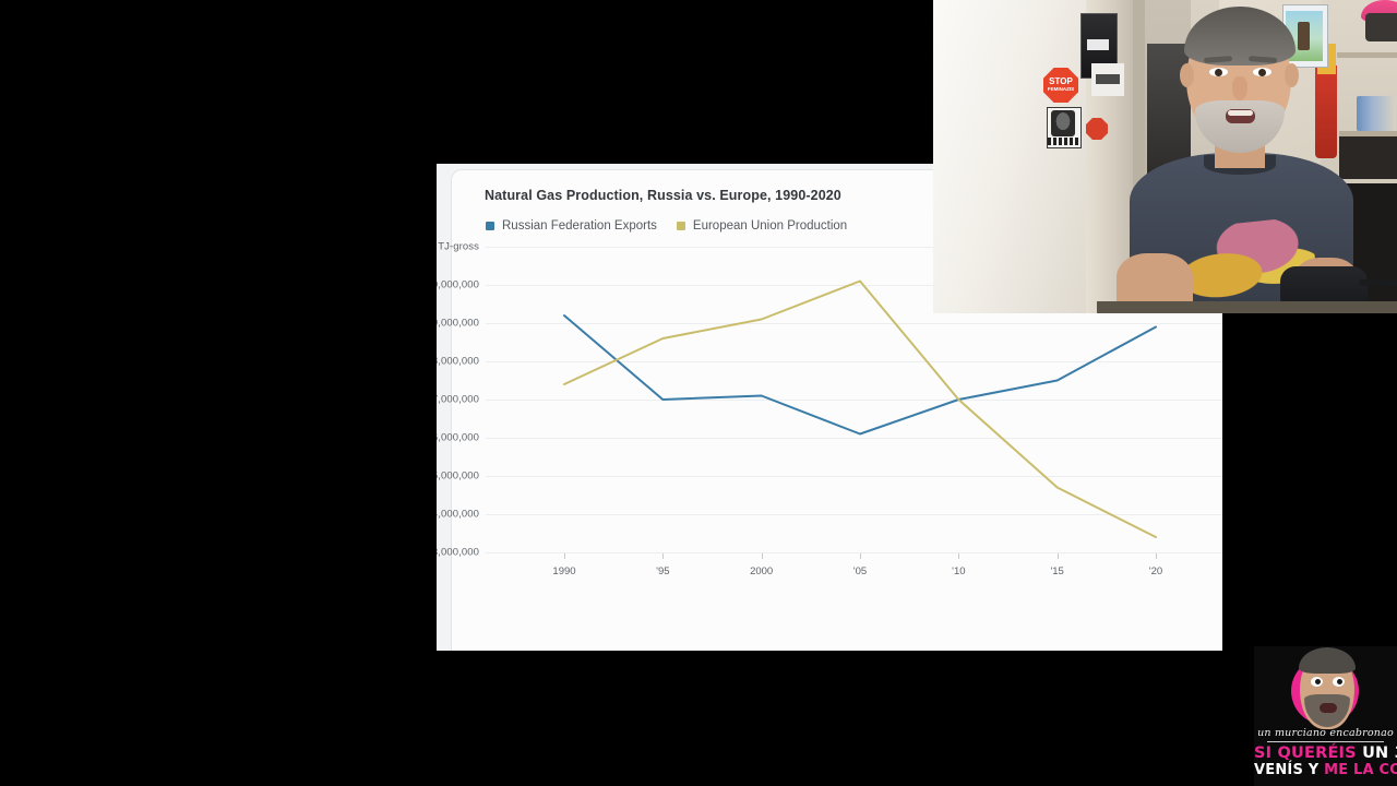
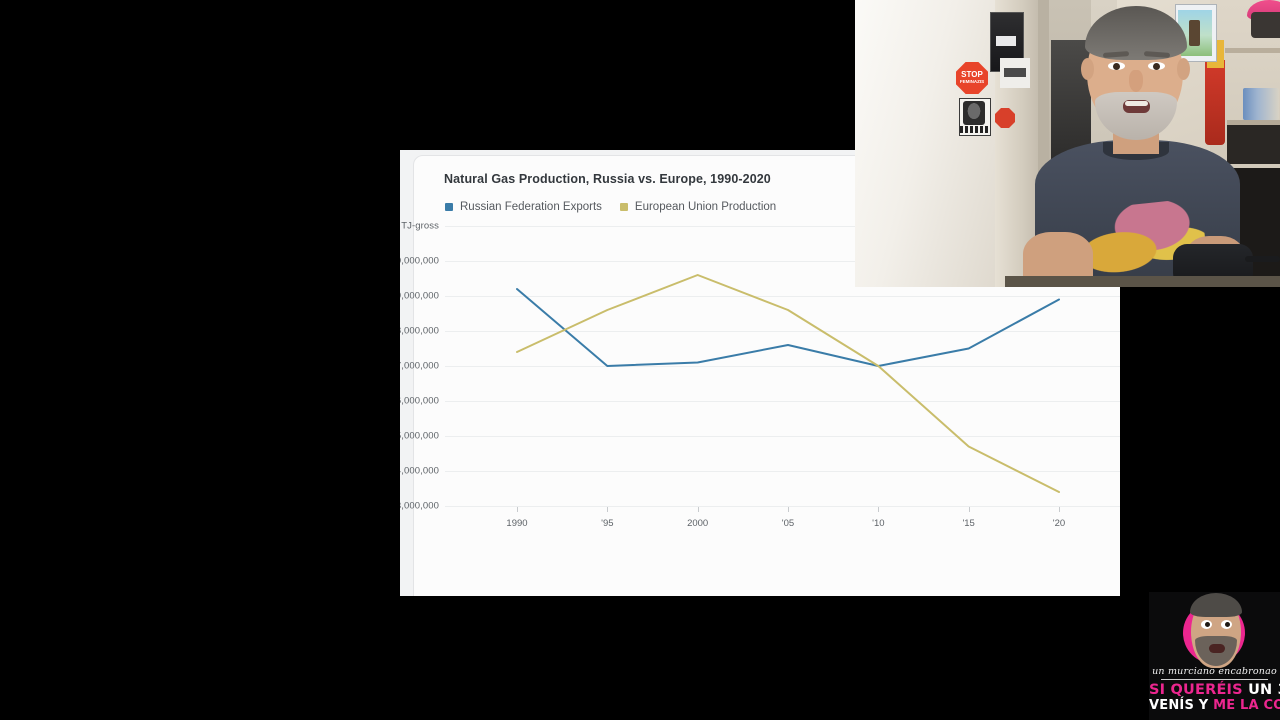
European Union Production/2000: 9100000 -> 9600000
Russian Federation Exports/'05: 6100000 -> 7600000
European Union Production/'05: 10100000 -> 8600000
